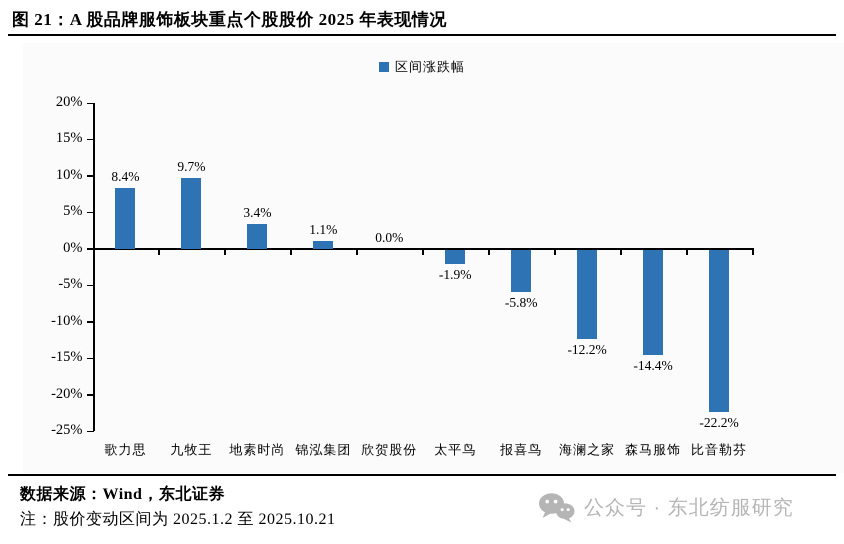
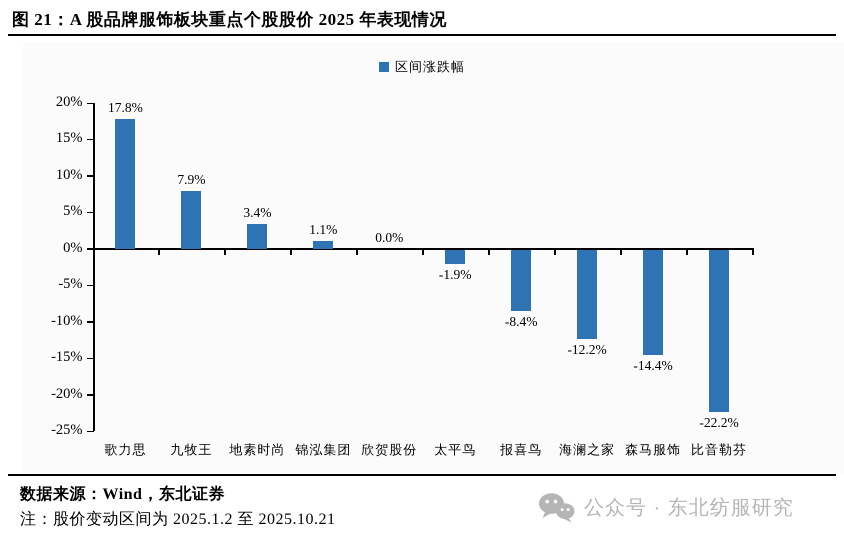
歌力思: 8.4% -> 17.8%
九牧王: 9.7% -> 7.9%
报喜鸟: -5.8% -> -8.4%
